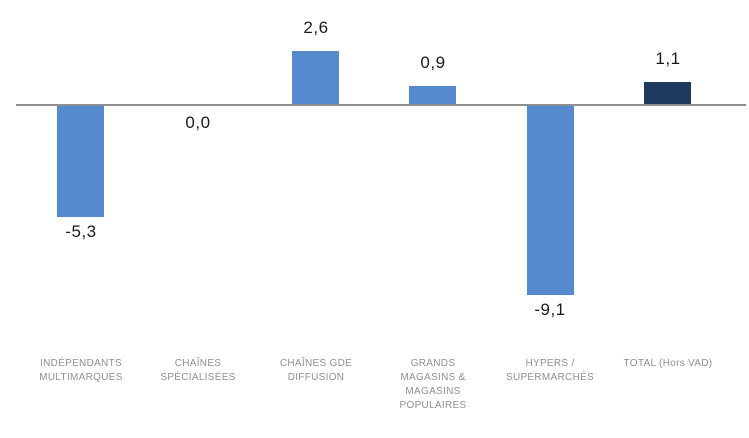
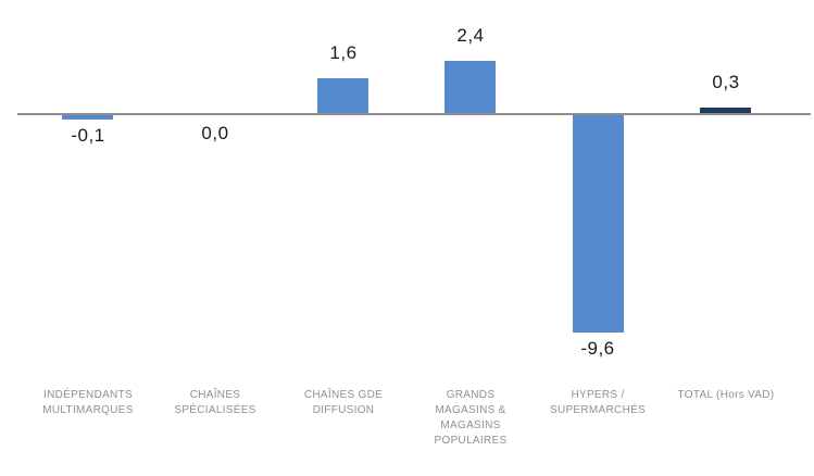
INDÉPENDANTS MULTIMARQUES: -5,3 -> -0,1
CHAÎNES GDE DIFFUSION: 2,6 -> 1,6
GRANDS MAGASINS & MAGASINS POPULAIRES: 0,9 -> 2,4
HYPERS / SUPERMARCHÉS: -9,1 -> -9,6
TOTAL (Hors VAD): 1,1 -> 0,3
